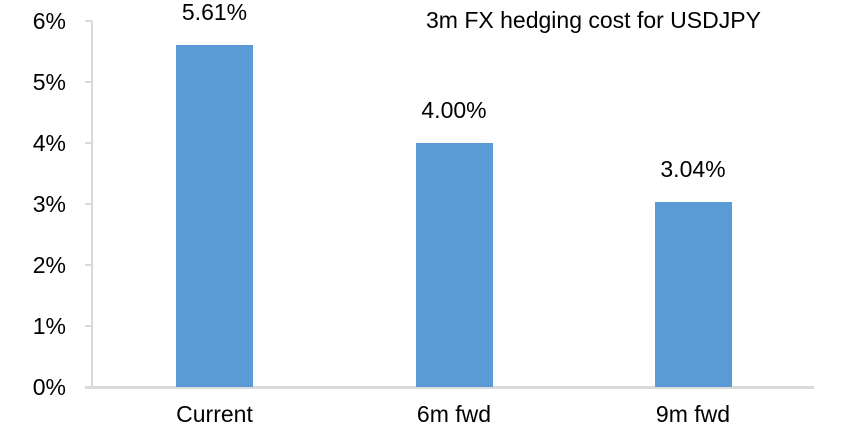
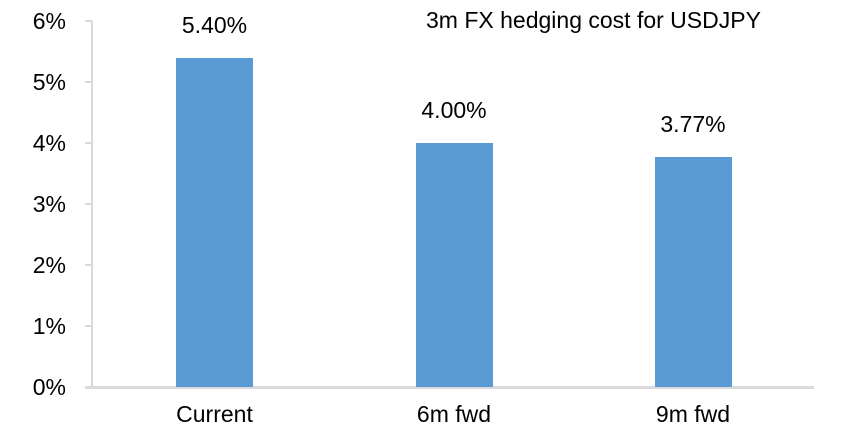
Current: 5.61% -> 5.40%
9m fwd: 3.04% -> 3.77%
